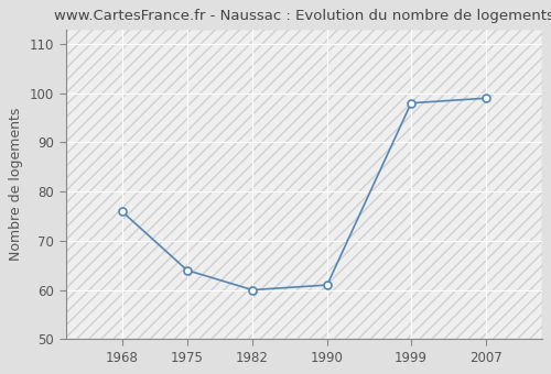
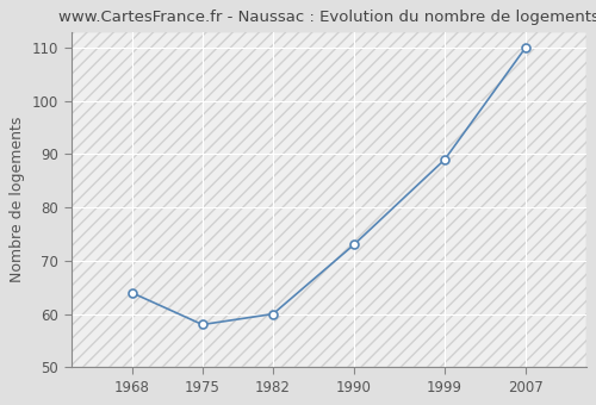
1968: 76 -> 64
1975: 64 -> 58
1990: 61 -> 73
1999: 98 -> 89
2007: 99 -> 110
